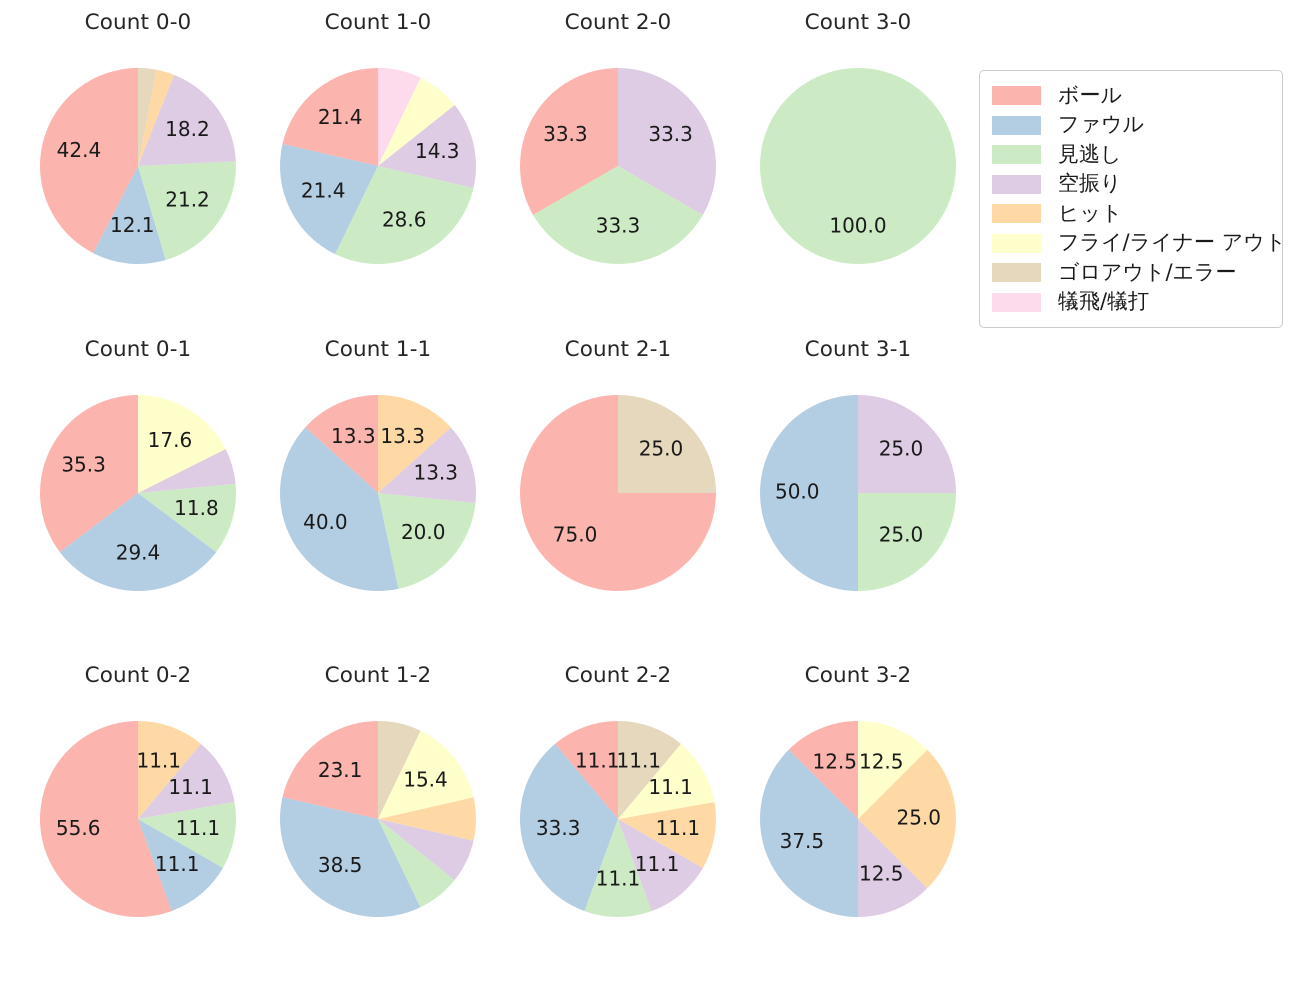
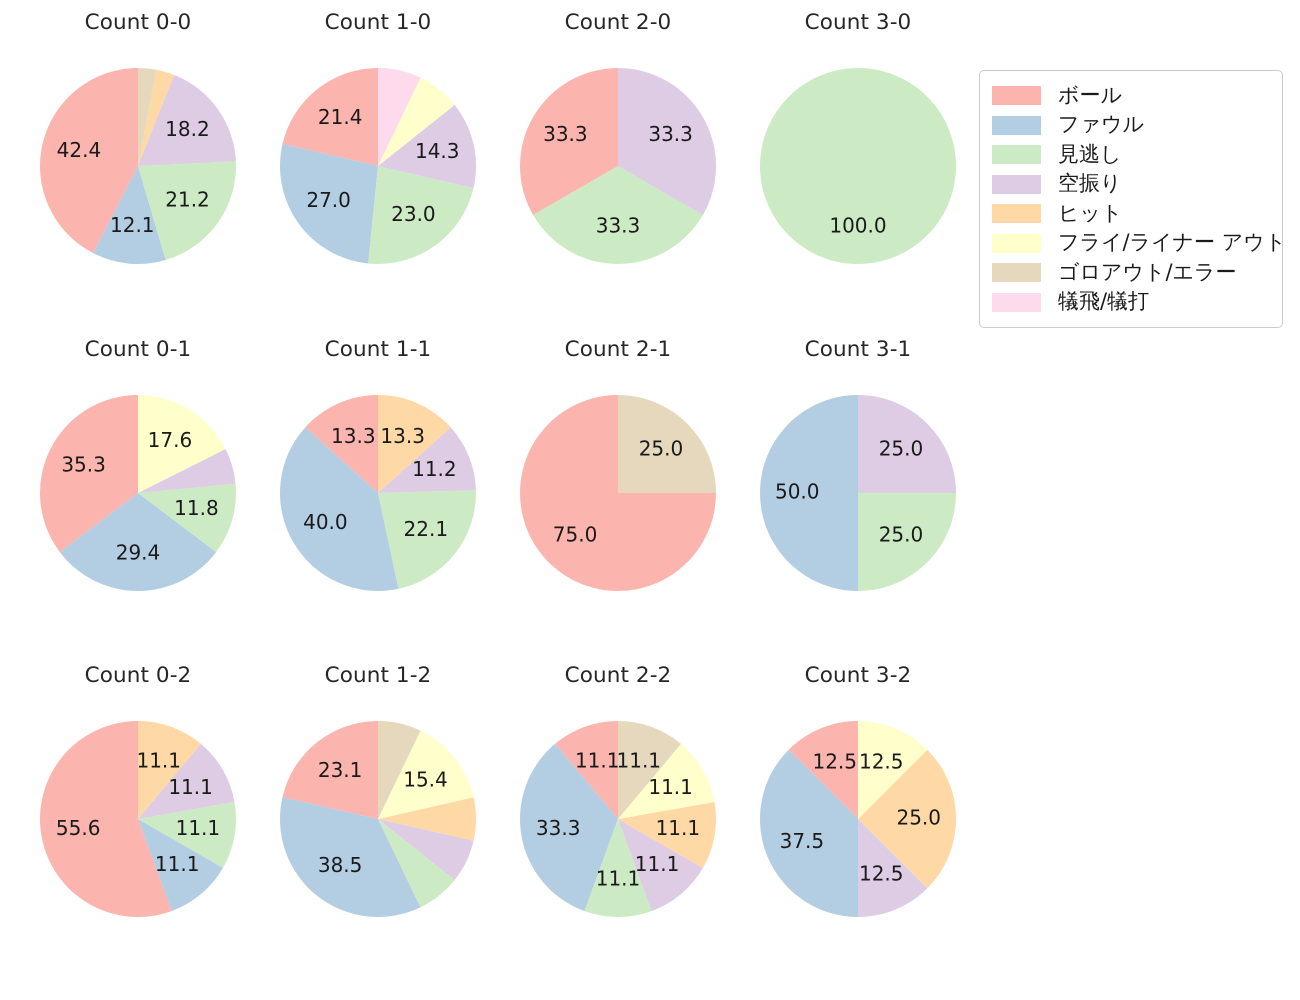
Count 1-0/ファウル: 21.4 -> 27.0
Count 1-0/見逃し: 28.6 -> 23.0
Count 1-1/見逃し: 20.0 -> 22.1
Count 1-1/空振り: 13.3 -> 11.2
